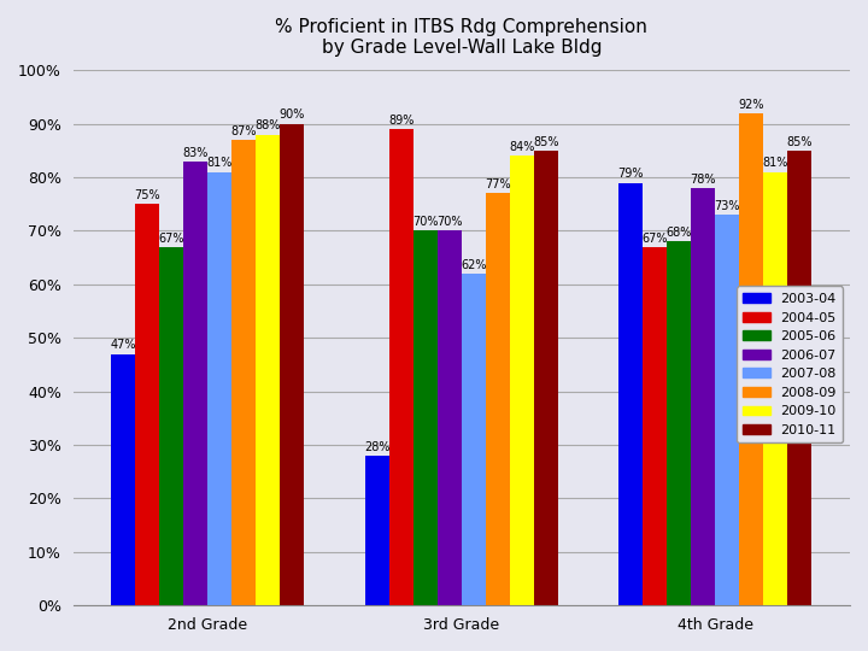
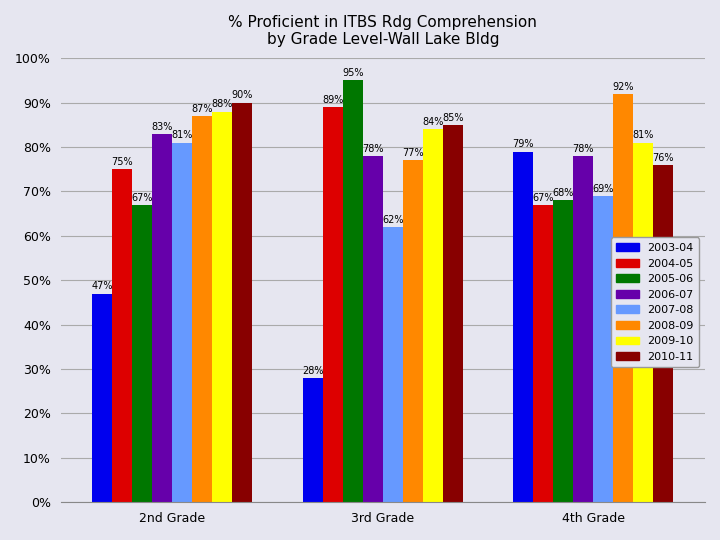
2005-06/3rd Grade: 70% -> 95%
2006-07/3rd Grade: 70% -> 78%
2007-08/4th Grade: 73% -> 69%
2010-11/4th Grade: 85% -> 76%
